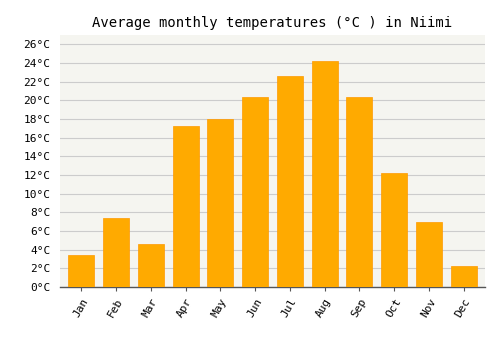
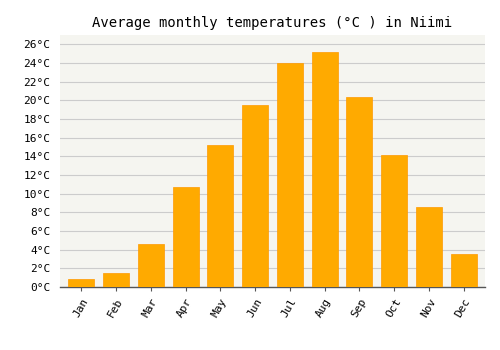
Jan: 3.4°C -> 0.9°C
Feb: 7.4°C -> 1.5°C
Apr: 17.2°C -> 10.7°C
May: 18.0°C -> 15.2°C
Jun: 20.4°C -> 19.5°C
Jul: 22.6°C -> 24.0°C
Aug: 24.2°C -> 25.2°C
Oct: 12.2°C -> 14.1°C
Nov: 7.0°C -> 8.6°C
Dec: 2.2°C -> 3.5°C
